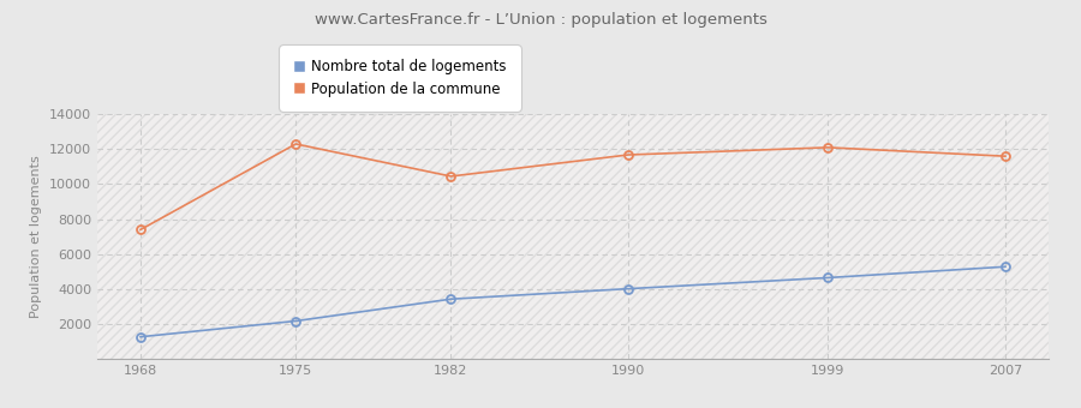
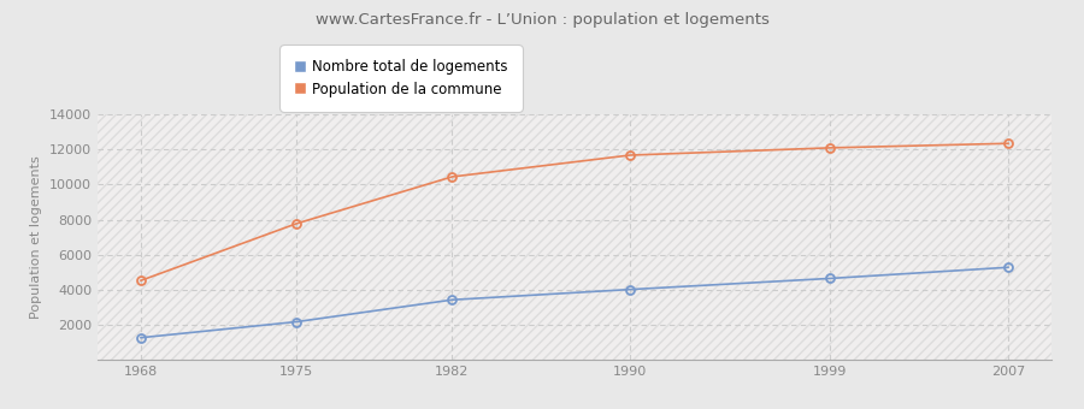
Population de la commune/1968: 7400 -> 4500
Population de la commune/1975: 12300 -> 7800
Population de la commune/2007: 11600 -> 12400
